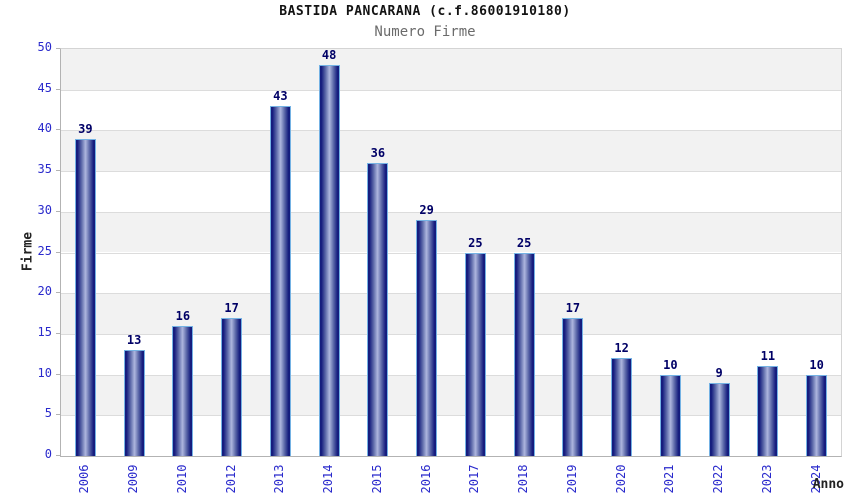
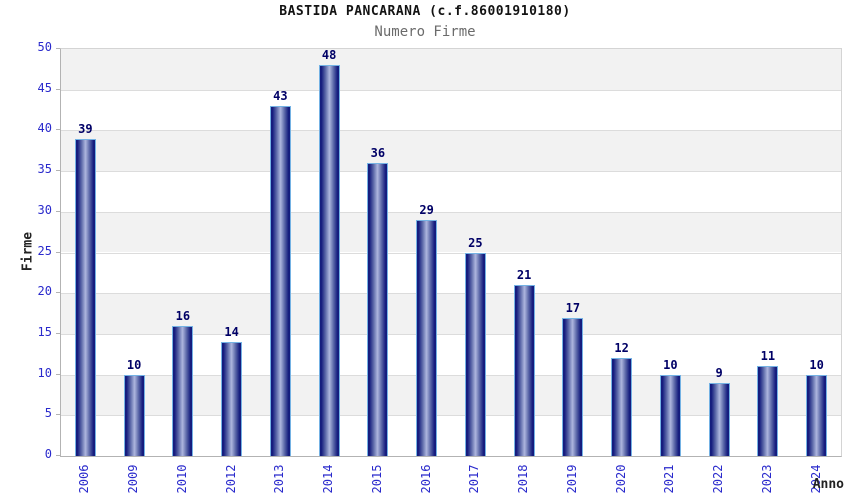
2009: 13 -> 10
2012: 17 -> 14
2018: 25 -> 21
